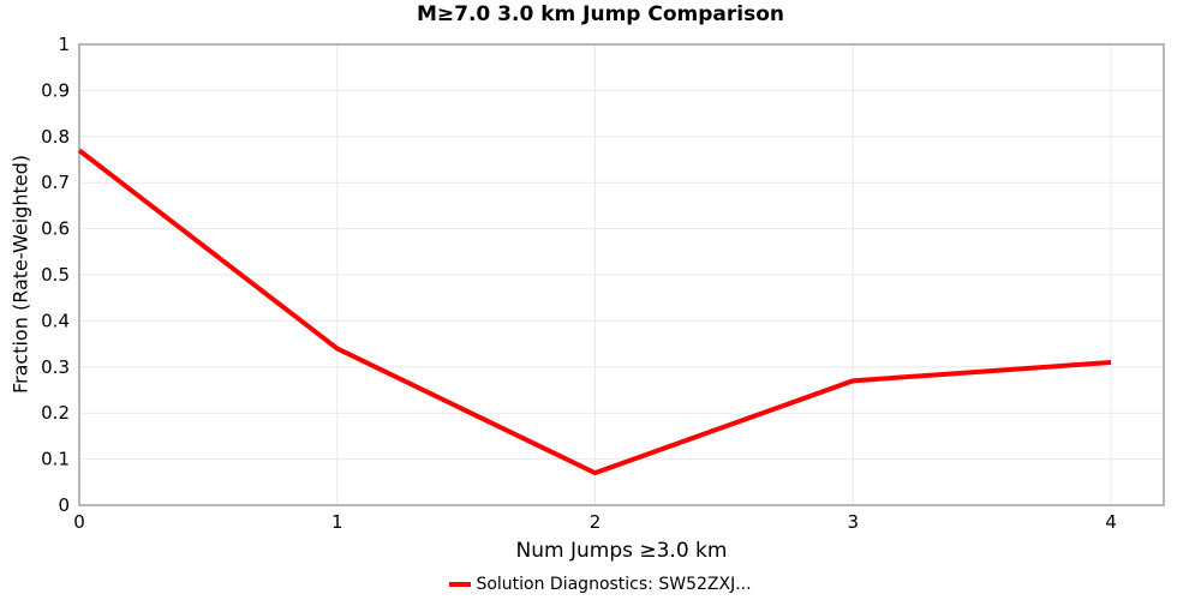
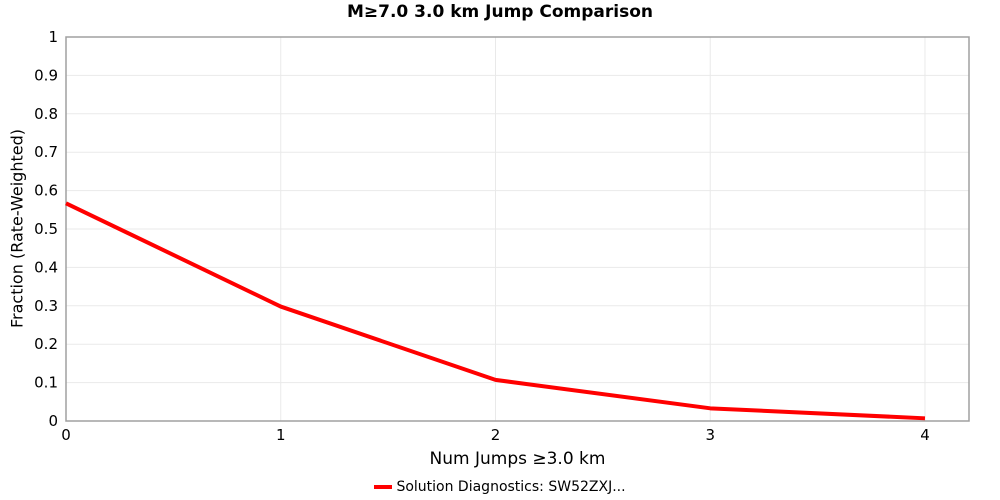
0: 0.77 -> 0.57
1: 0.34 -> 0.30
2: 0.07 -> 0.11
3: 0.27 -> 0.03
4: 0.31 -> 0.01
